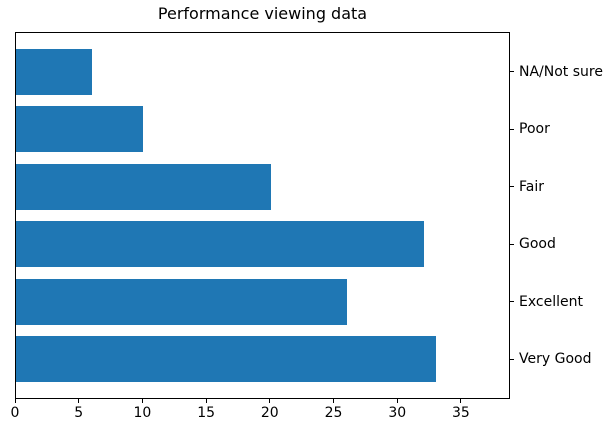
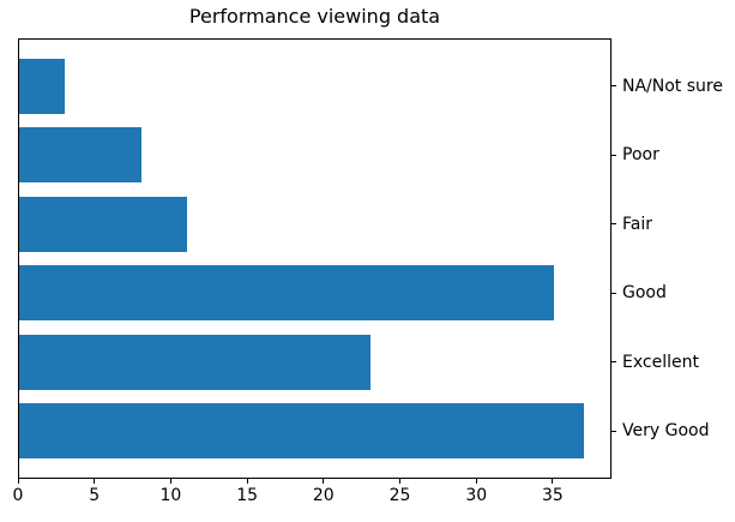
NA/Not sure: 6 -> 3
Poor: 10 -> 8
Fair: 20 -> 11
Good: 32 -> 35
Excellent: 26 -> 23
Very Good: 33 -> 37
